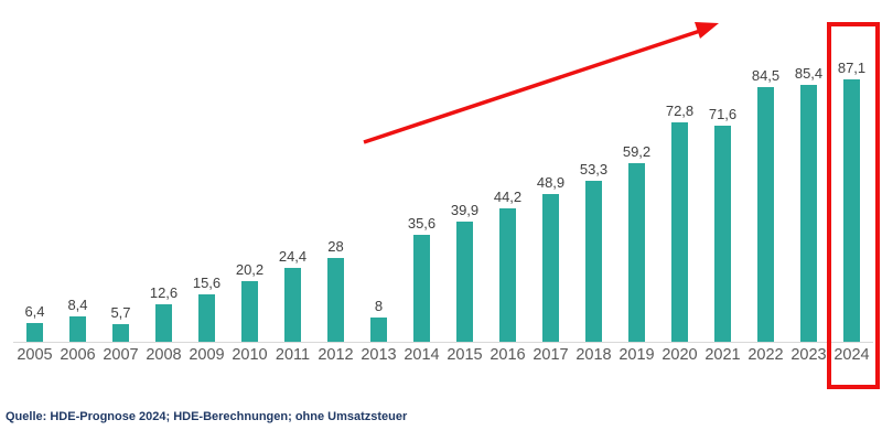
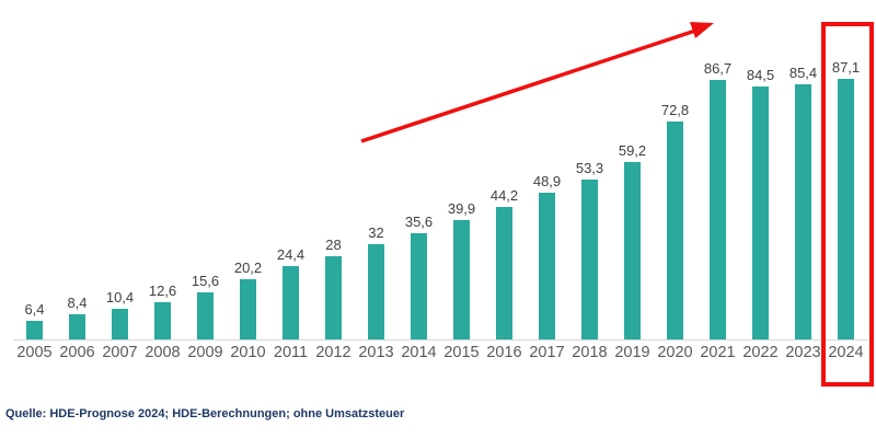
2007: 5,7 -> 10,4
2013: 8 -> 32
2021: 71,6 -> 86,7
